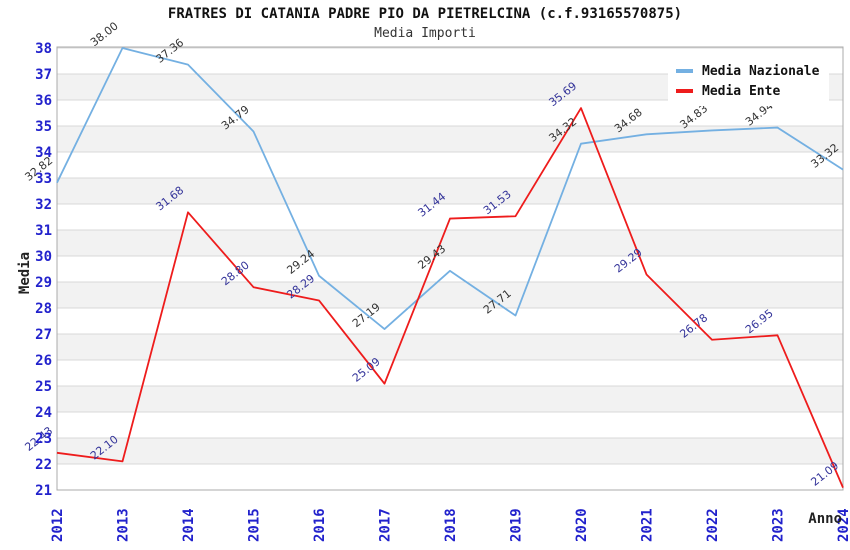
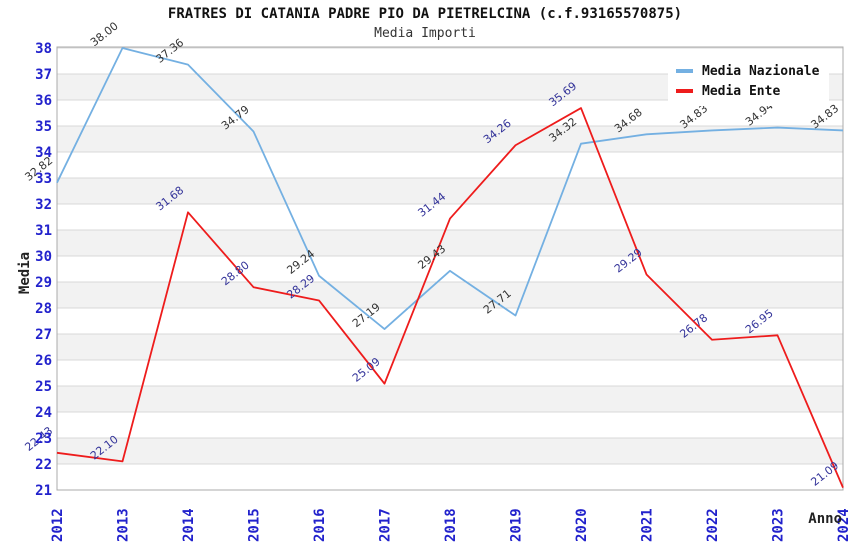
Media Ente/2019: 31.53 -> 34.26
Media Nazionale/2024: 33.32 -> 34.83
